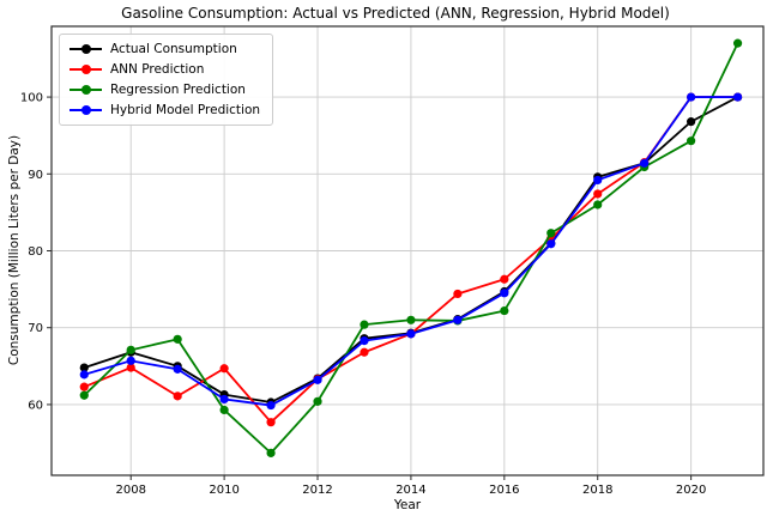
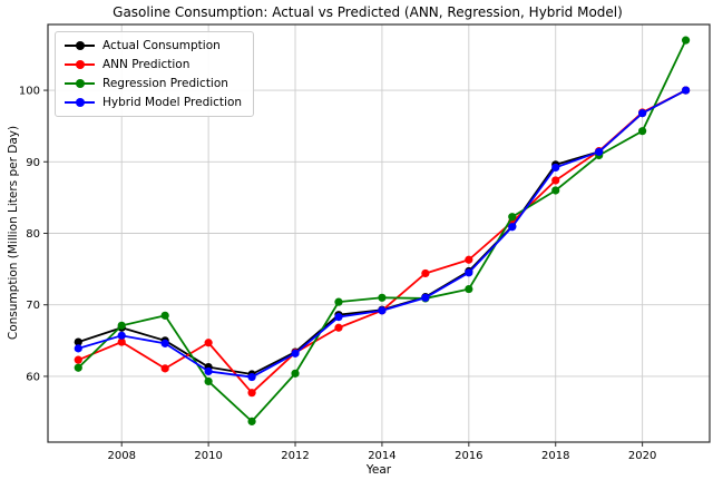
ANN Prediction/2020: 100 -> 97
Hybrid Model Prediction/2020: 100 -> 97
